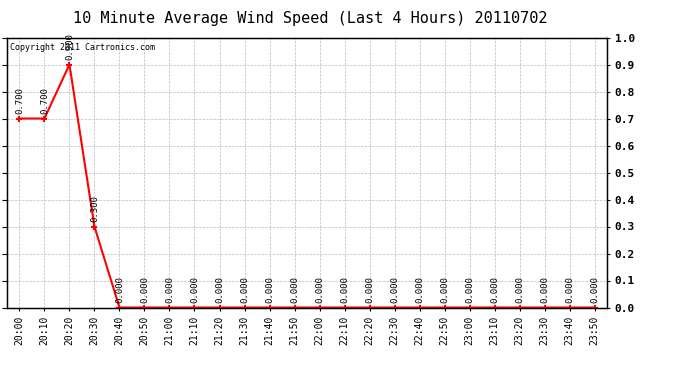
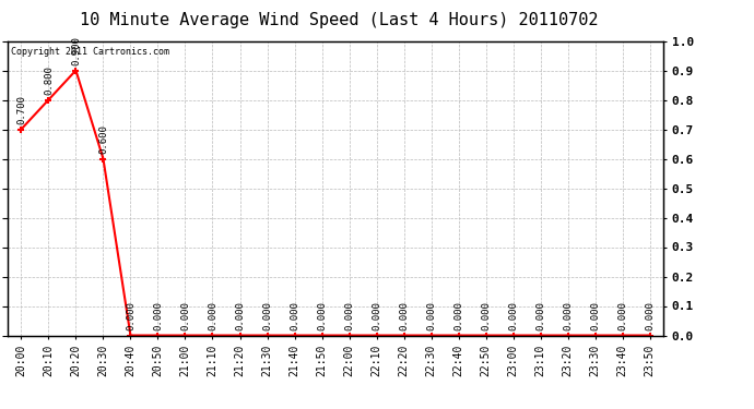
20:10: 0.700 -> 0.800
20:30: 0.300 -> 0.600
